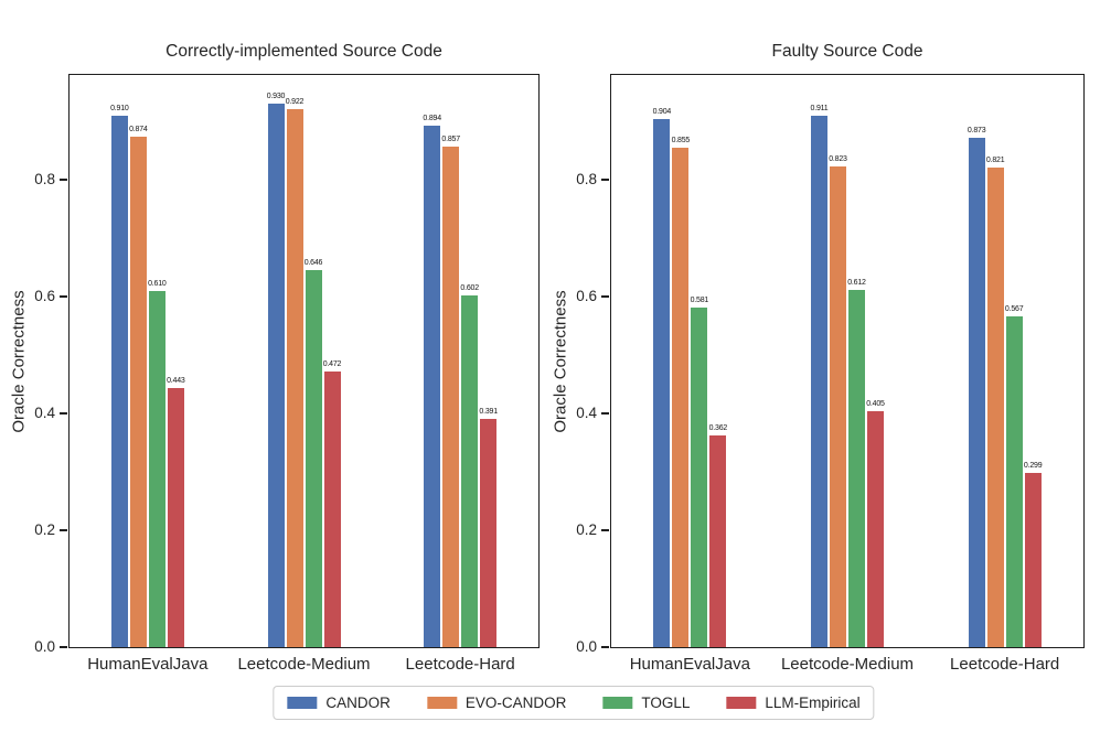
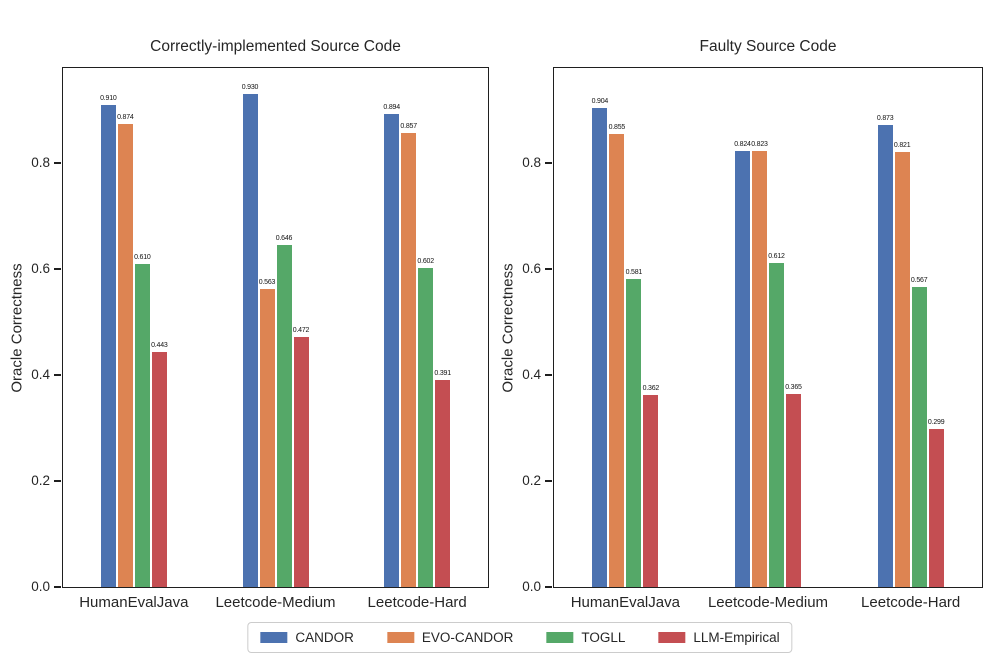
Correctly-implemented Source Code/EVO-CANDOR/Leetcode-Medium: 0.922 -> 0.563
Faulty Source Code/CANDOR/Leetcode-Medium: 0.911 -> 0.824
Faulty Source Code/LLM-Empirical/Leetcode-Medium: 0.405 -> 0.365
